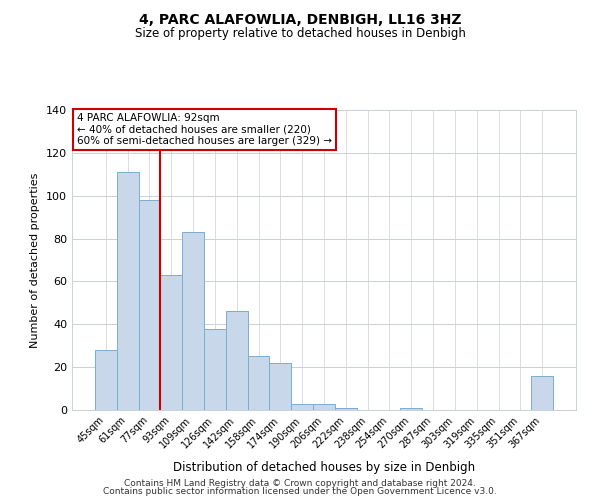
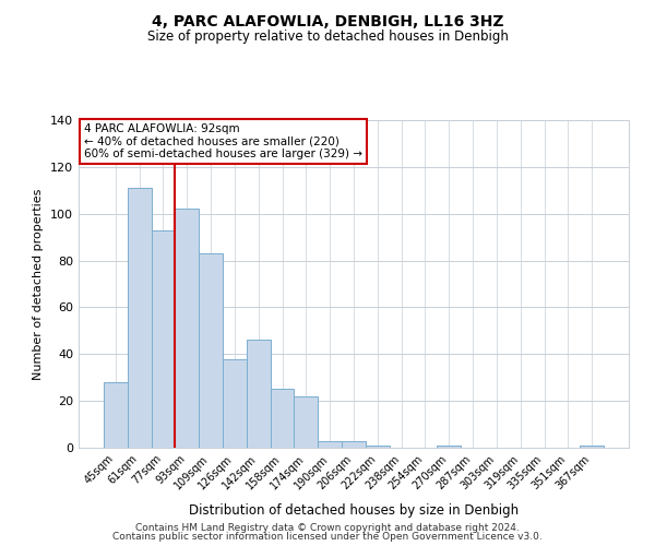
77sqm: 98 -> 93
93sqm: 63 -> 102
367sqm: 16 -> 1
